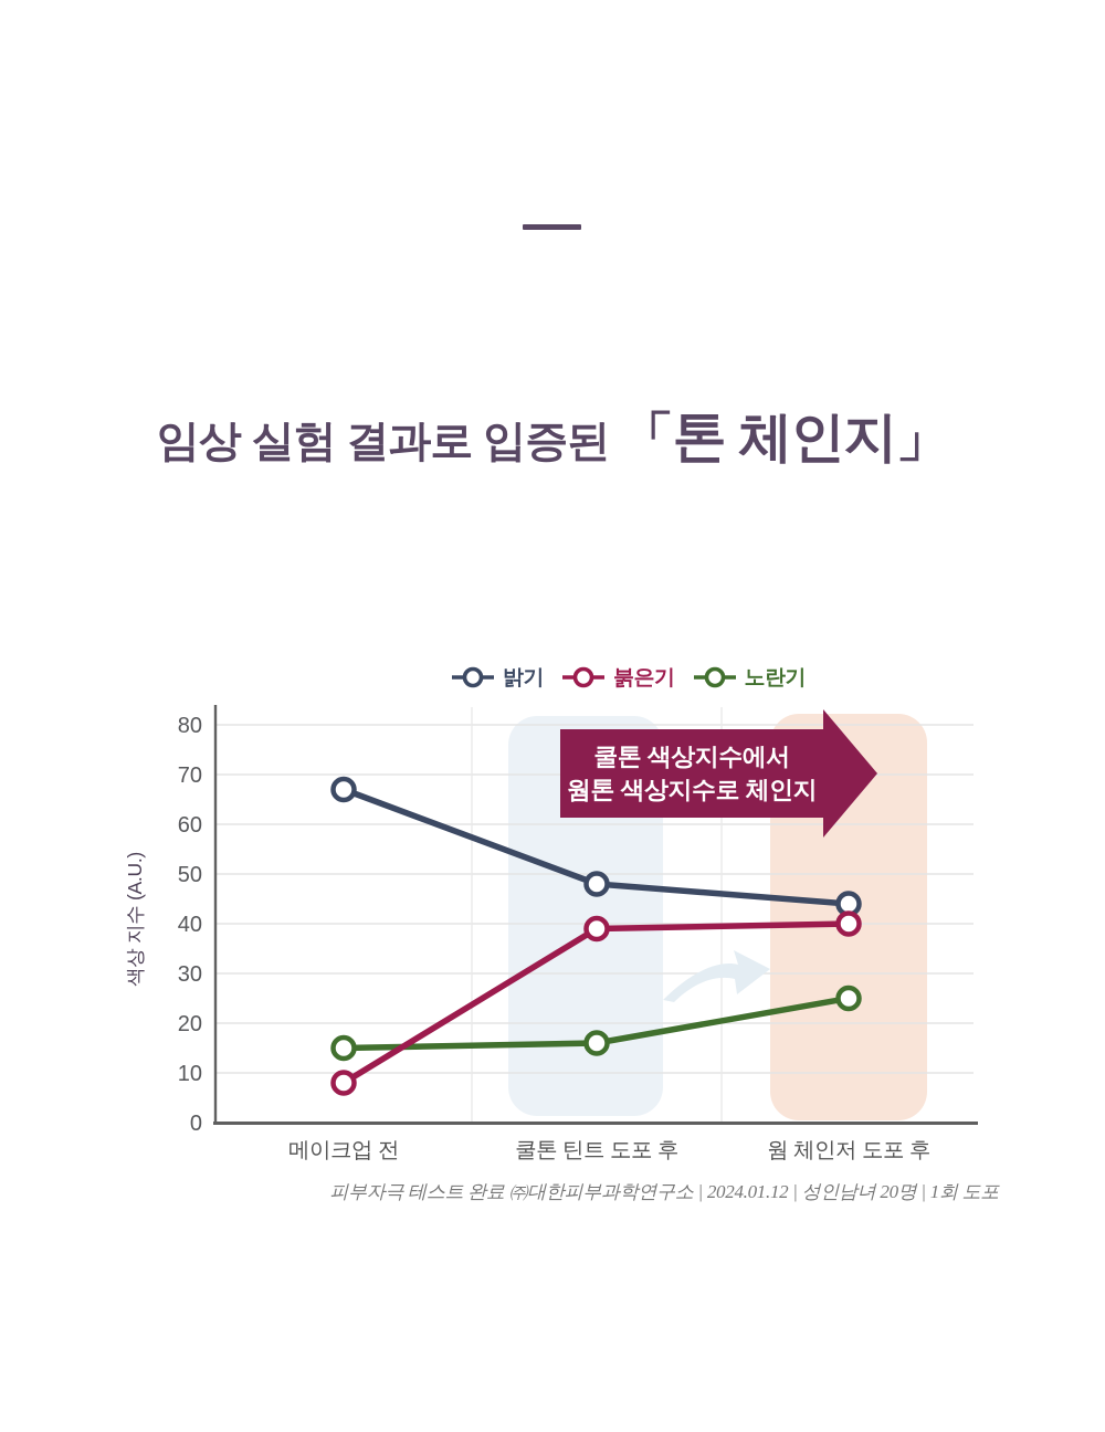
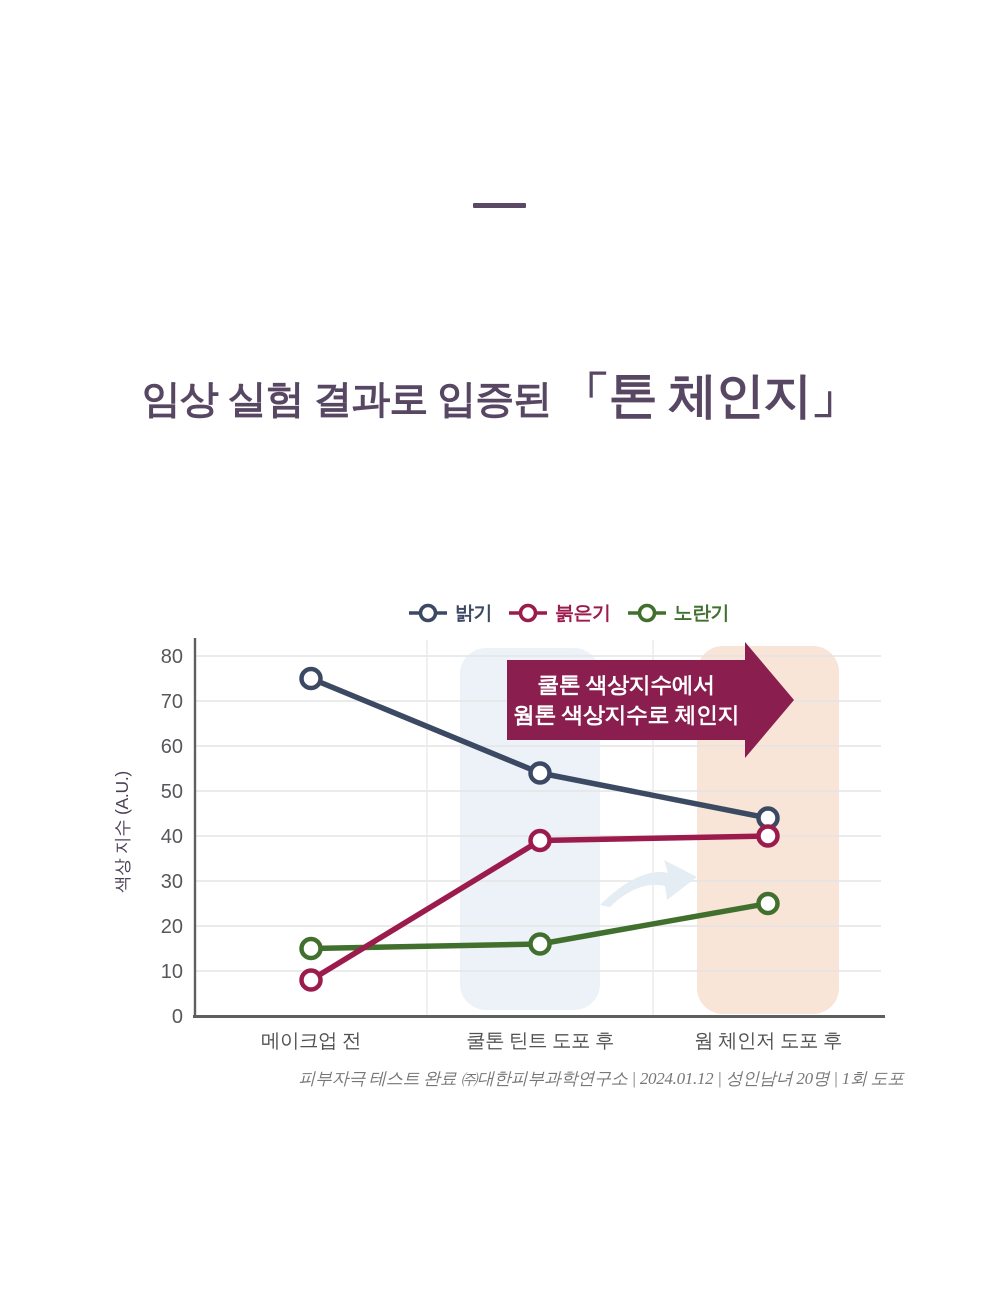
밝기/메이크업 전: 67 -> 75
밝기/쿨톤 틴트 도포 후: 48 -> 54
